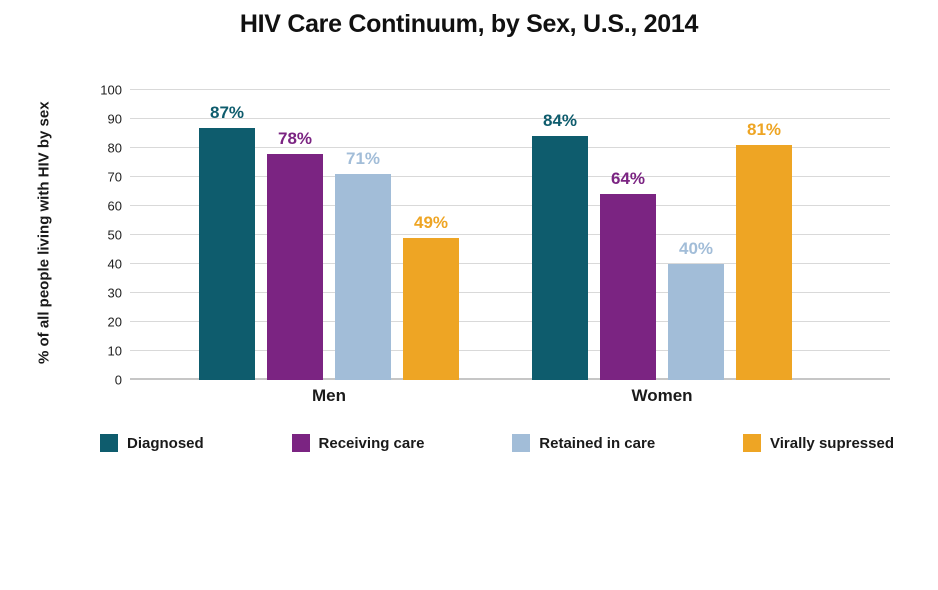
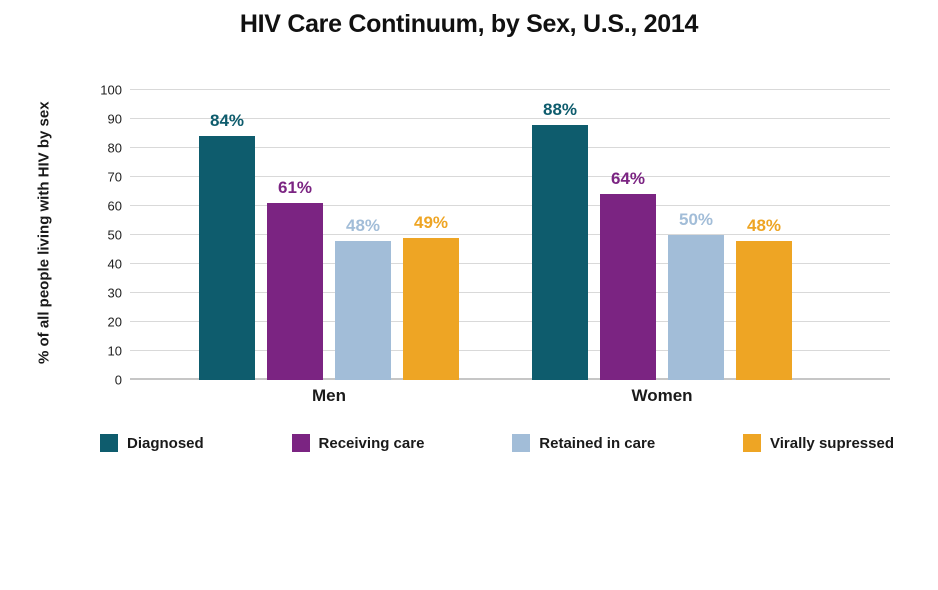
Diagnosed/Men: 87% -> 84%
Receiving care/Men: 78% -> 61%
Retained in care/Men: 71% -> 48%
Diagnosed/Women: 84% -> 88%
Retained in care/Women: 40% -> 50%
Virally supressed/Women: 81% -> 48%
